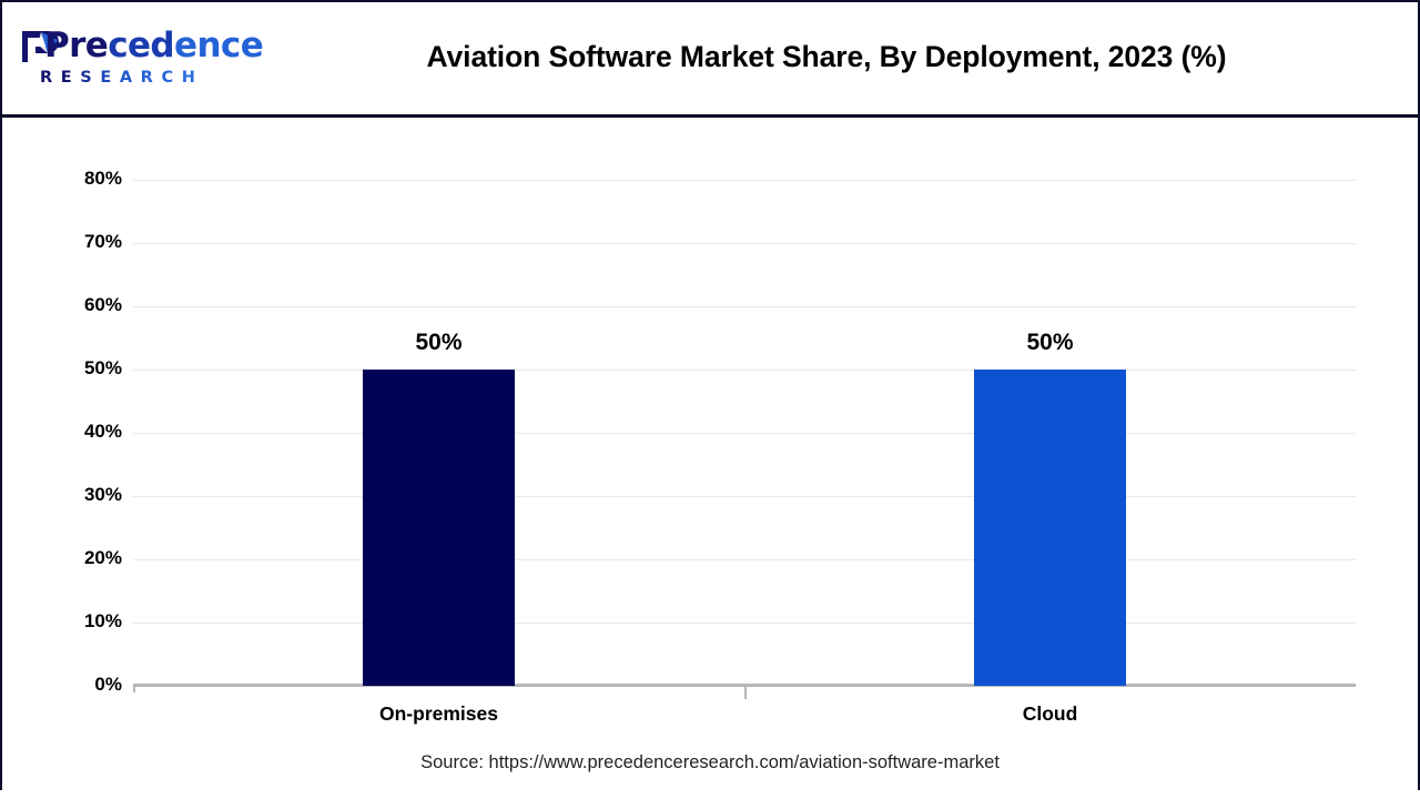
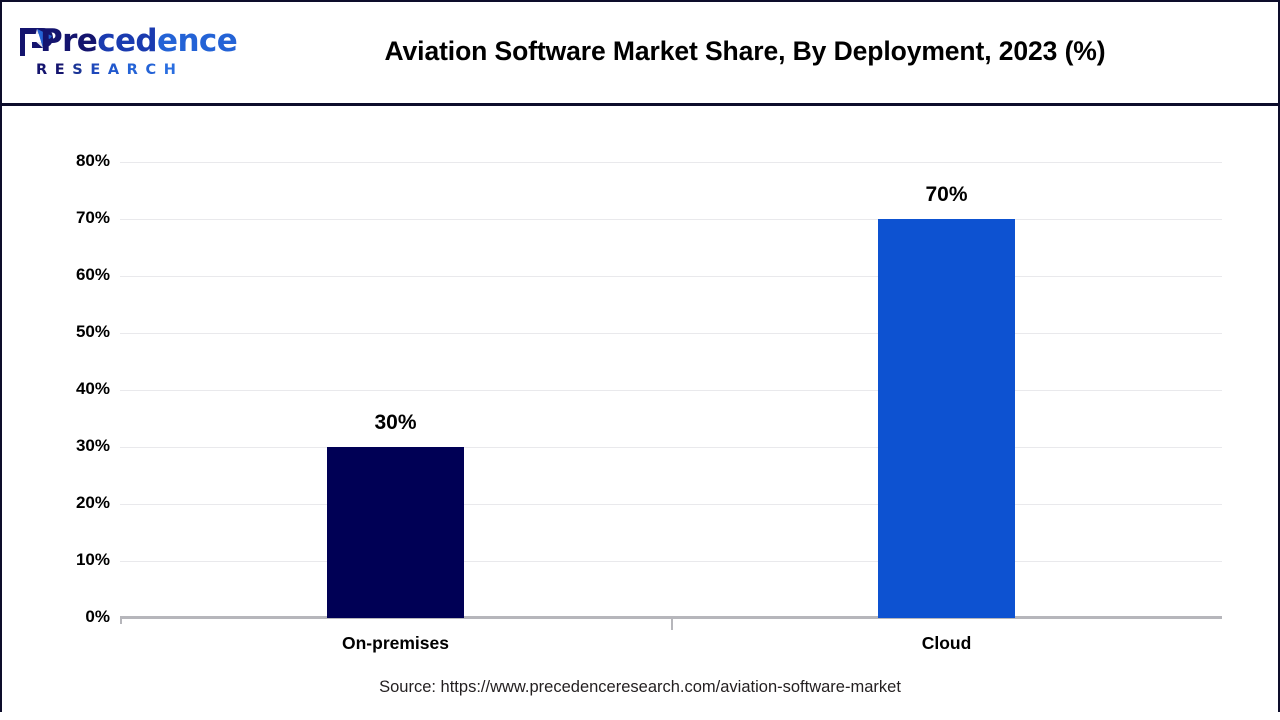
On-premises: 50% -> 30%
Cloud: 50% -> 70%
